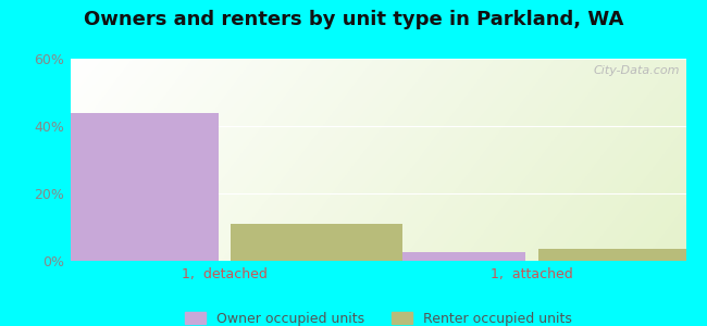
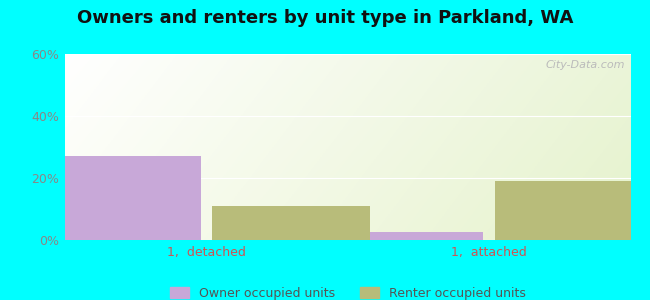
Owner occupied units/1, detached: 44.0% -> 27.0%
Renter occupied units/1, attached: 3.5% -> 19.0%
